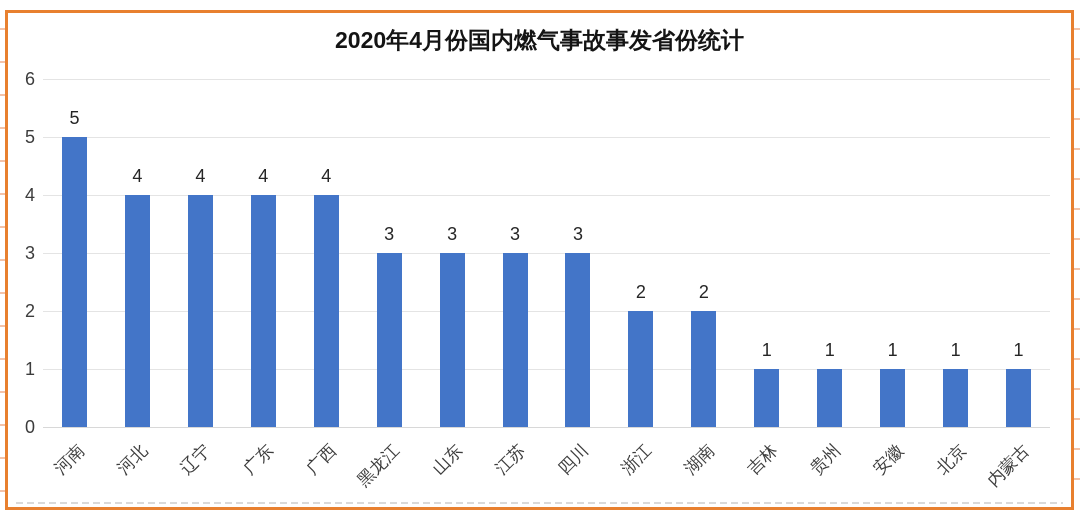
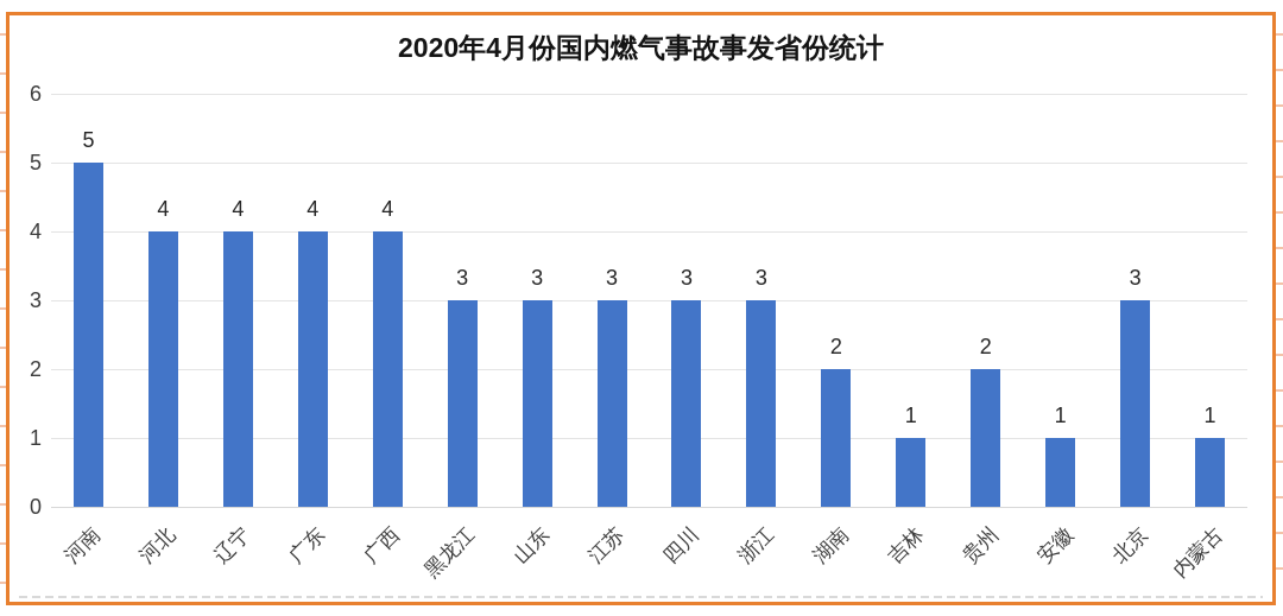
浙江: 2 -> 3
贵州: 1 -> 2
北京: 1 -> 3
